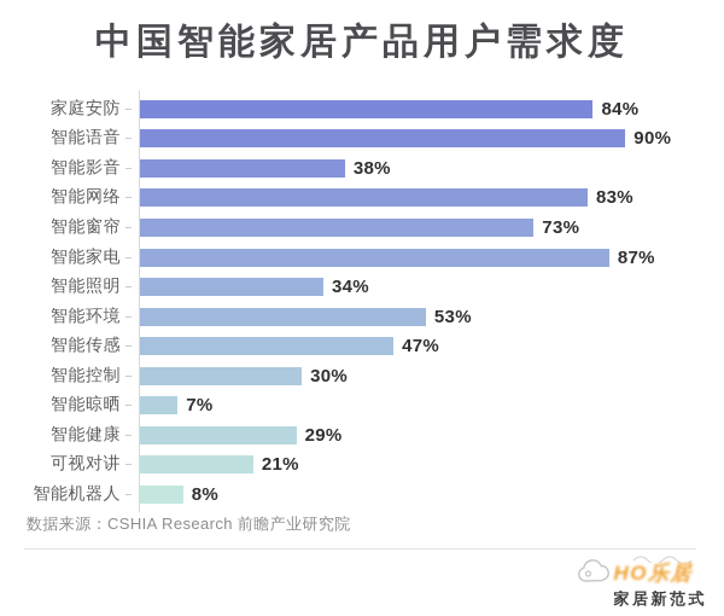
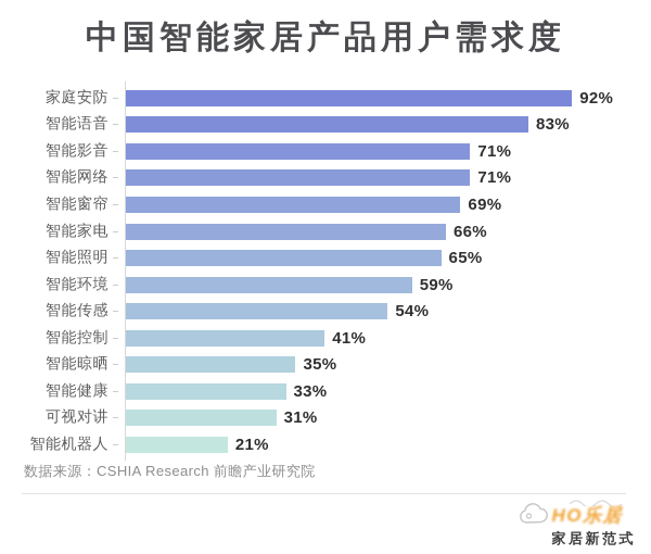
家庭安防: 84% -> 92%
智能语音: 90% -> 83%
智能影音: 38% -> 71%
智能网络: 83% -> 71%
智能窗帘: 73% -> 69%
智能家电: 87% -> 66%
智能照明: 34% -> 65%
智能环境: 53% -> 59%
智能传感: 47% -> 54%
智能控制: 30% -> 41%
智能晾晒: 7% -> 35%
智能健康: 29% -> 33%
可视对讲: 21% -> 31%
智能机器人: 8% -> 21%
